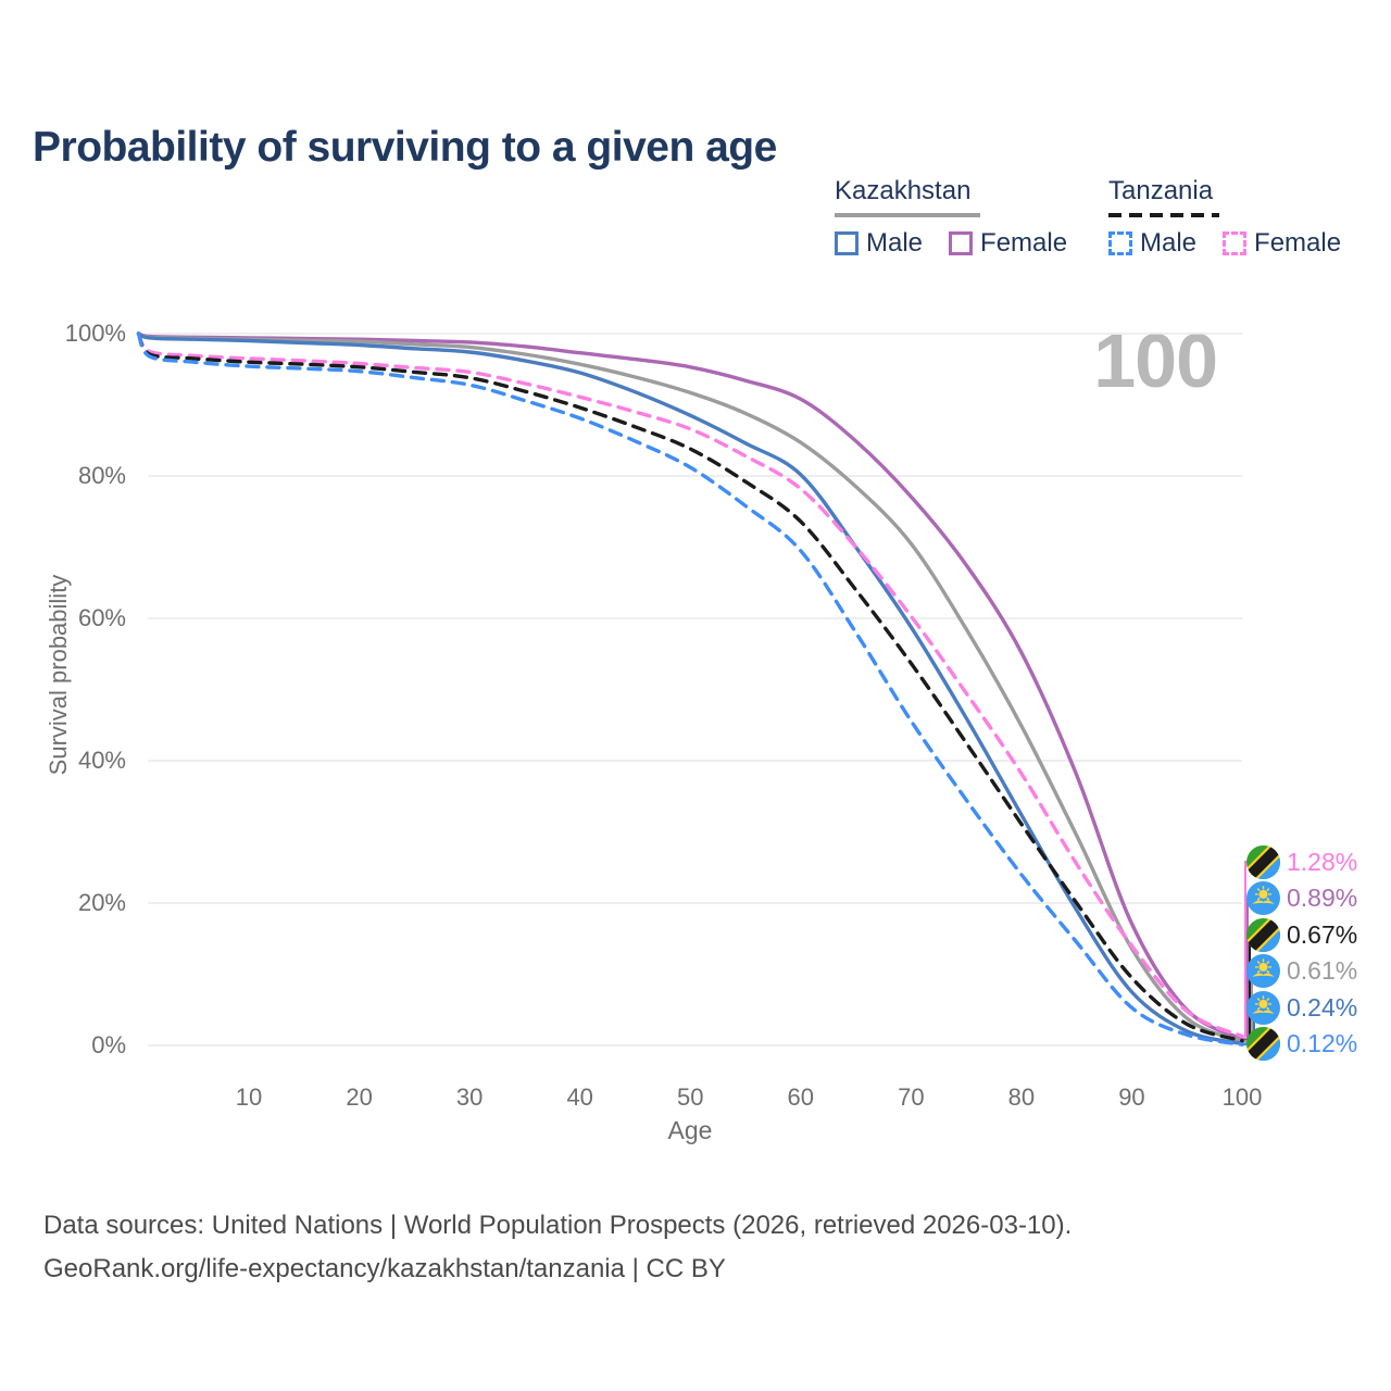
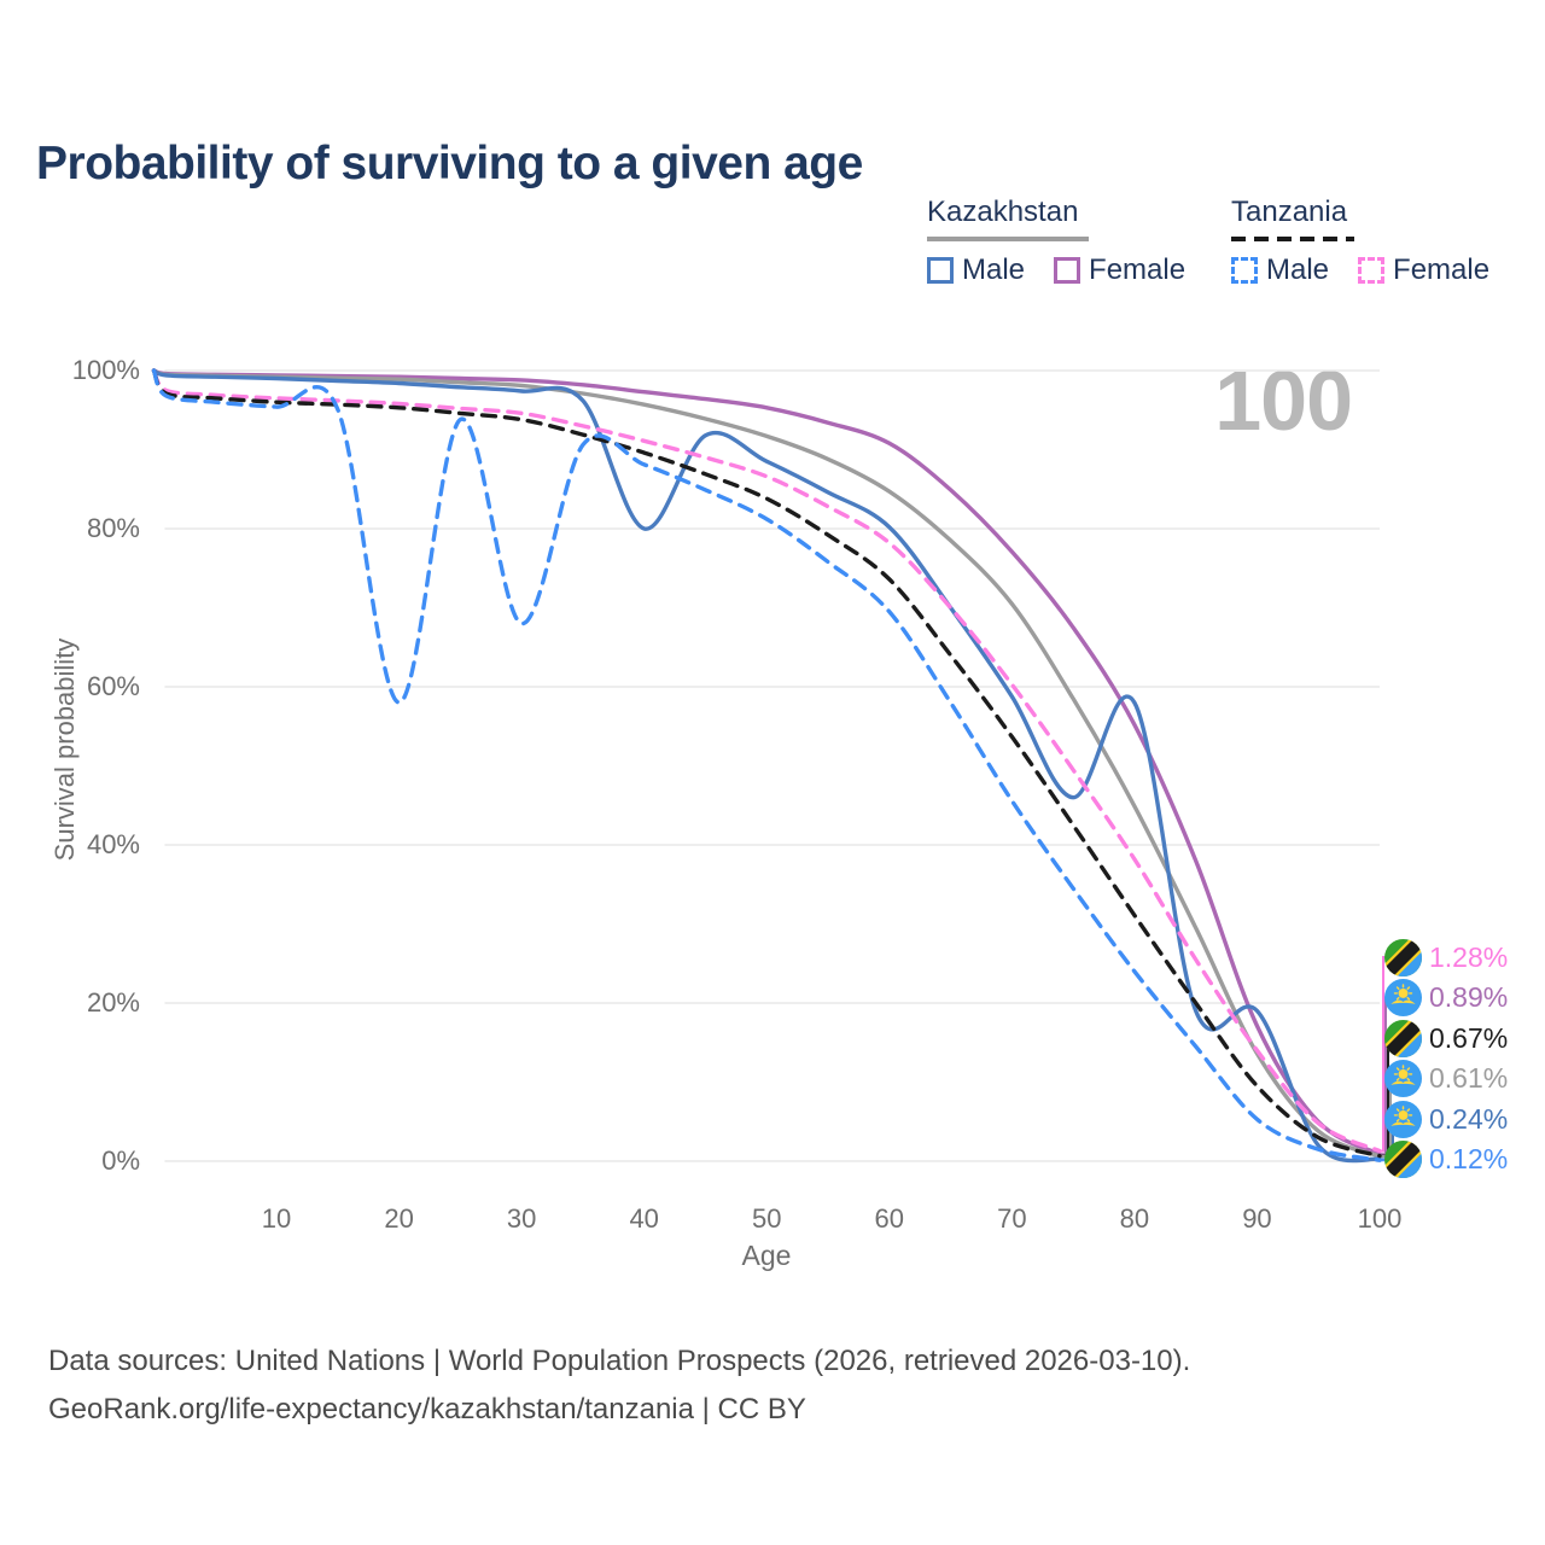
Tanzania Male/20: 95% -> 58%
Tanzania Male/30: 93% -> 68%
Kazakhstan Male/40: 94% -> 80%
Kazakhstan Male/80: 32% -> 58%
Kazakhstan Male/90: 8% -> 19%
